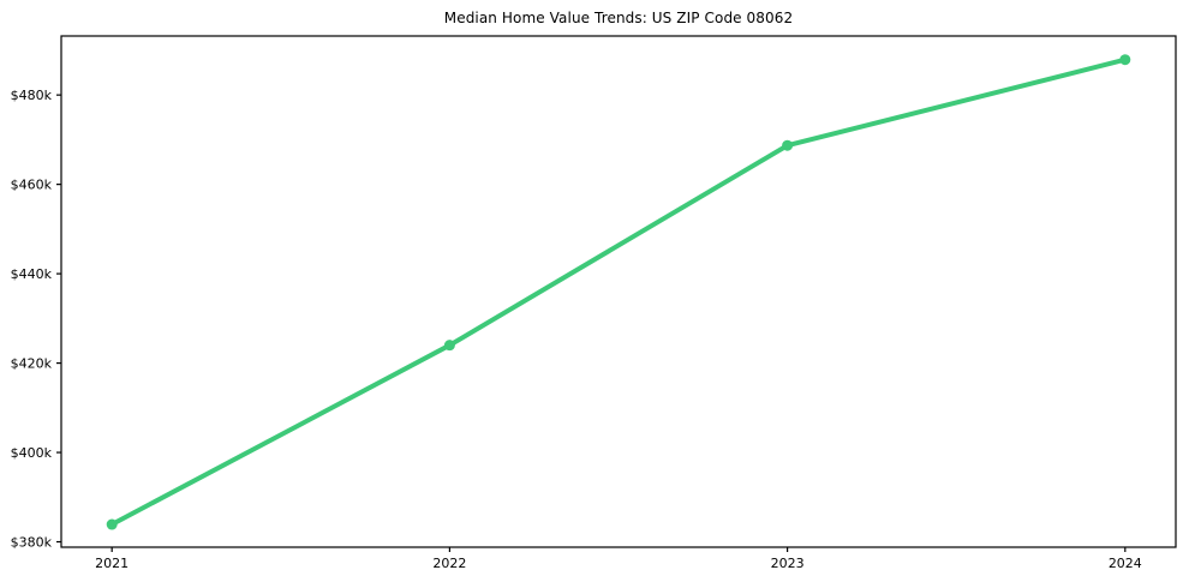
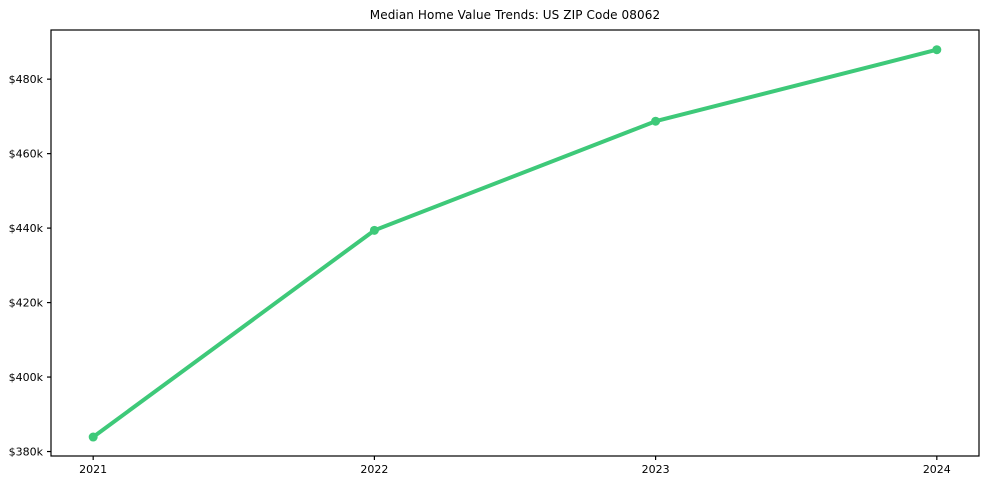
2022: $424k -> $439k
